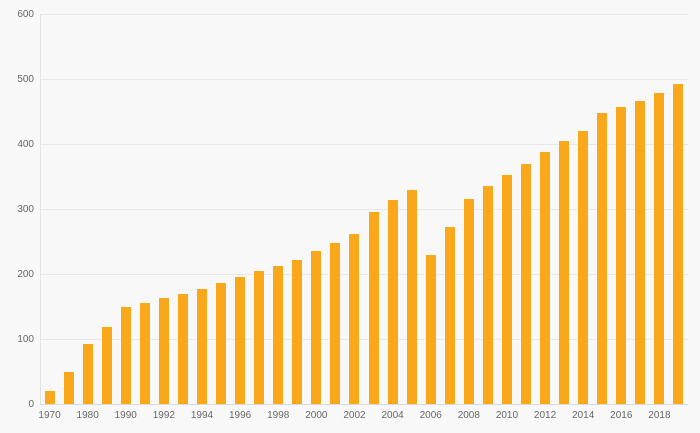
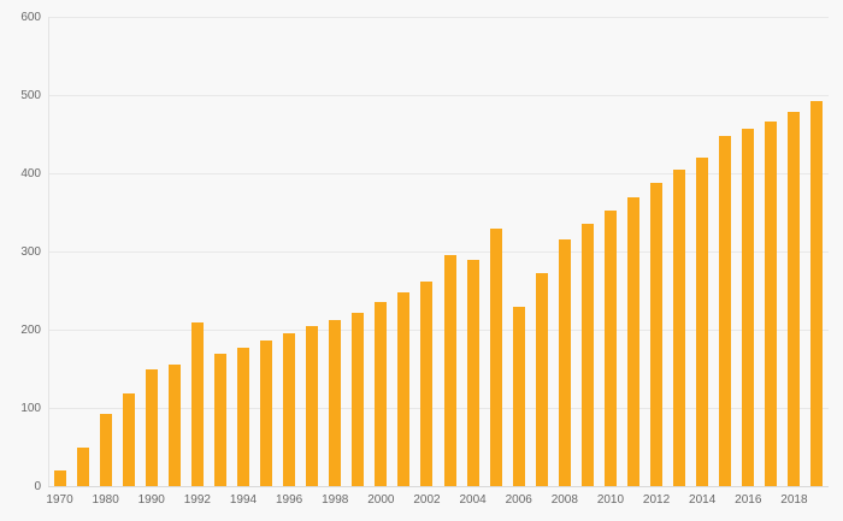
1992: 160 -> 210
2004: 310 -> 290
